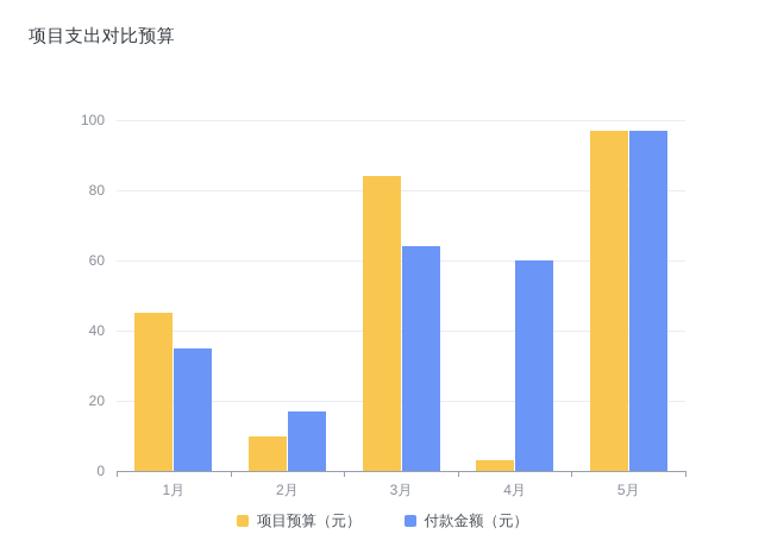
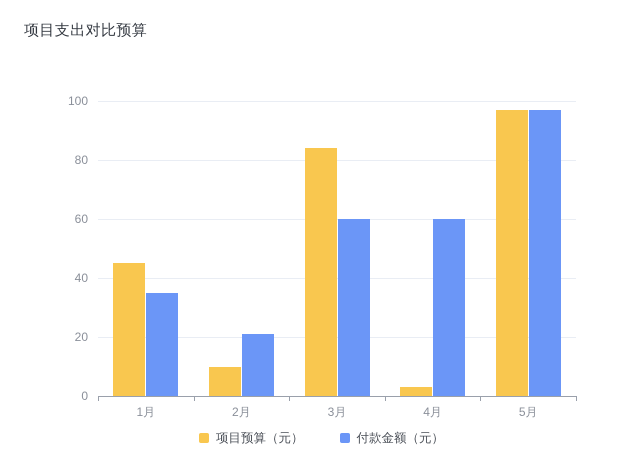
付款金额（元）/2月: 17 -> 21
付款金额（元）/3月: 64 -> 60
